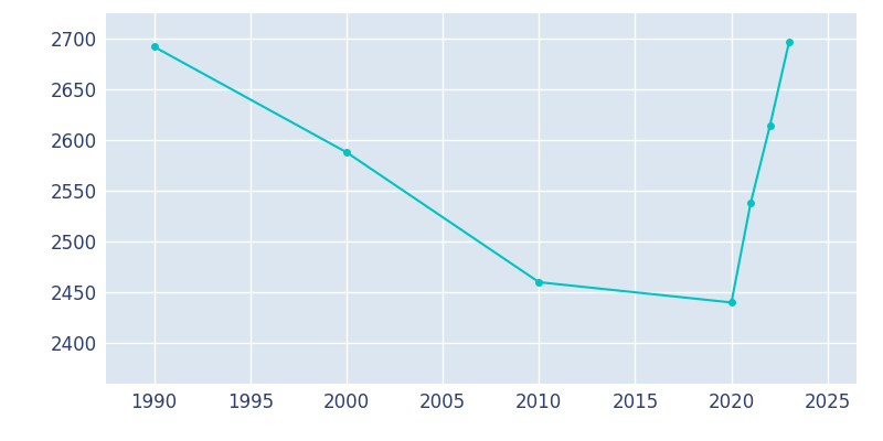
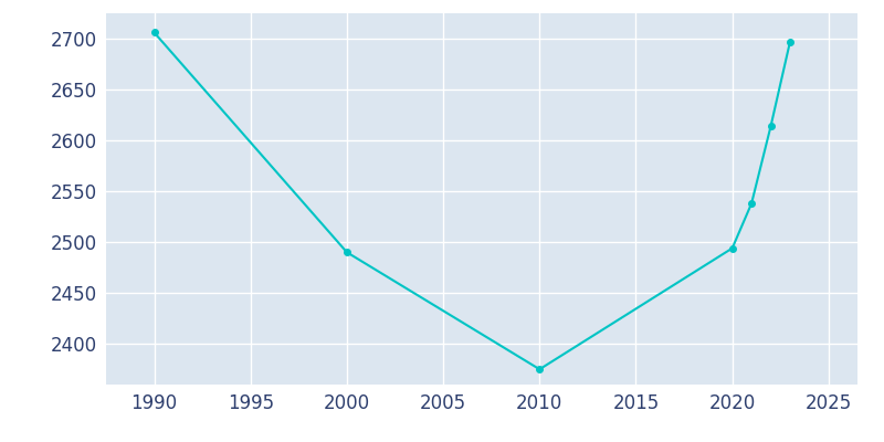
1990: 2692 -> 2706
2000: 2588 -> 2490
2010: 2460 -> 2375
2020: 2440 -> 2494
